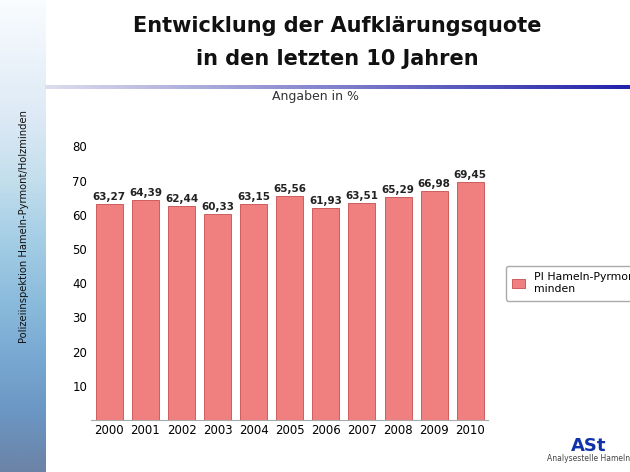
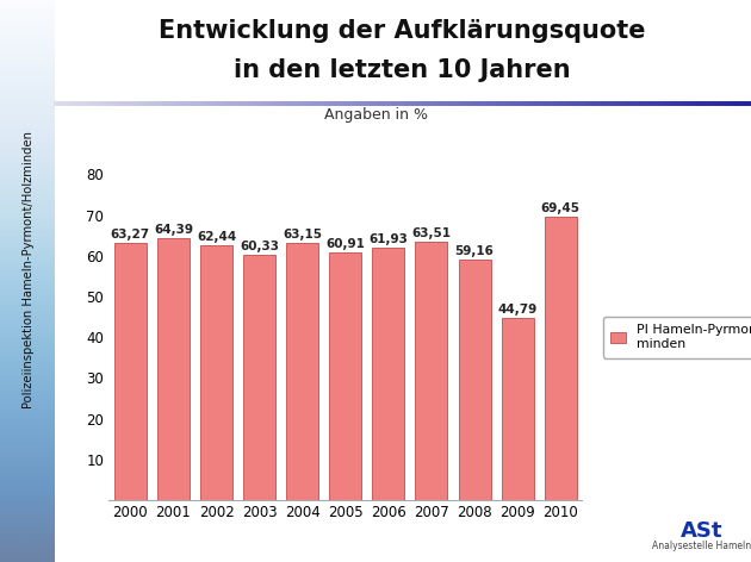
2005: 65,56 -> 60,91
2008: 65,29 -> 59,16
2009: 66,98 -> 44,79
